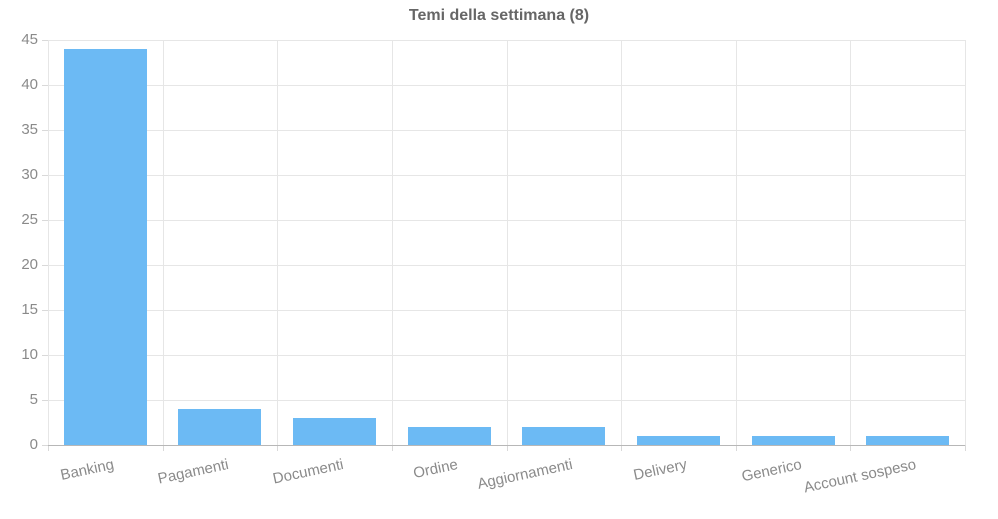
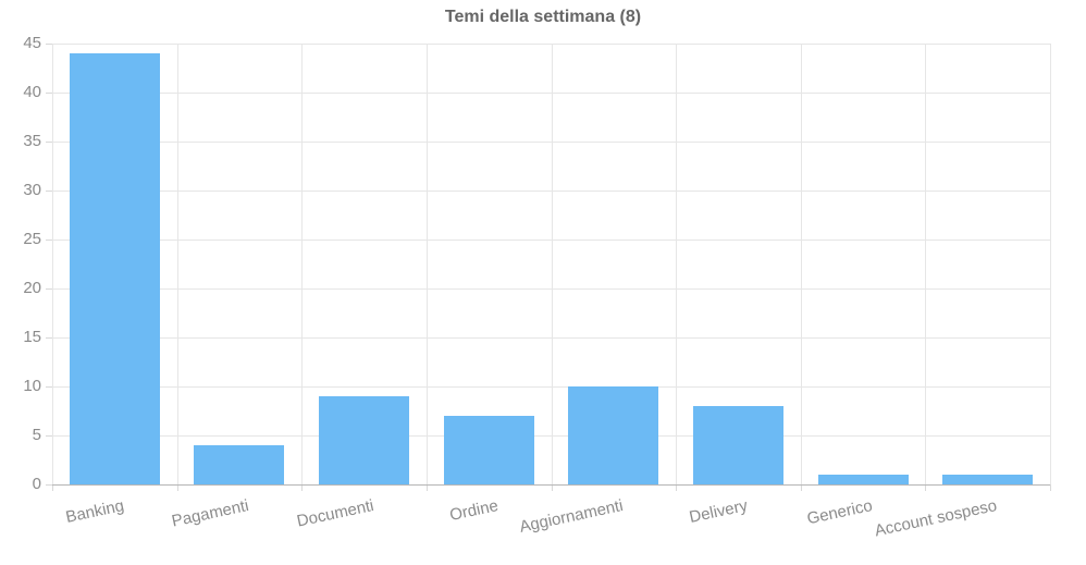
Documenti: 3 -> 9
Ordine: 2 -> 7
Aggiornamenti: 2 -> 10
Delivery: 1 -> 8
